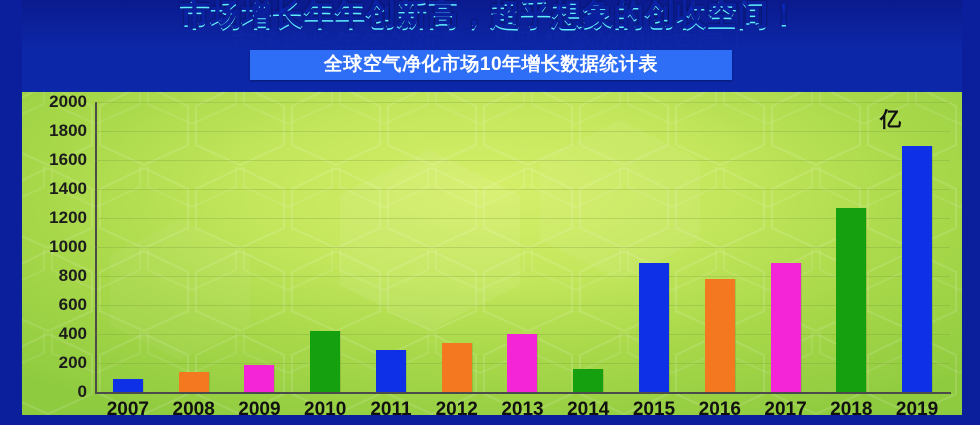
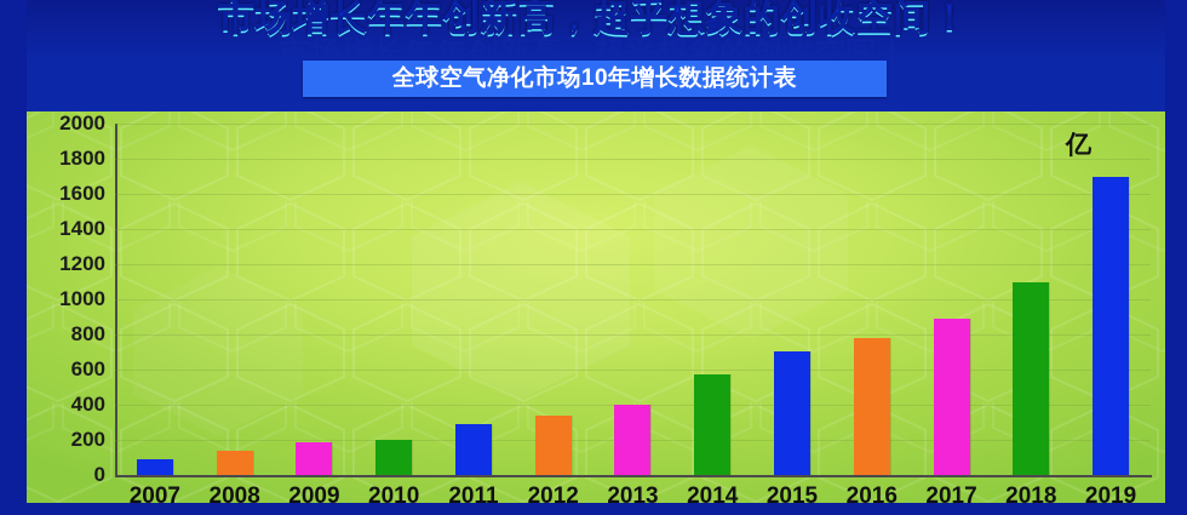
2010: 420 -> 200
2014: 160 -> 580
2015: 890 -> 700
2018: 1270 -> 1100
